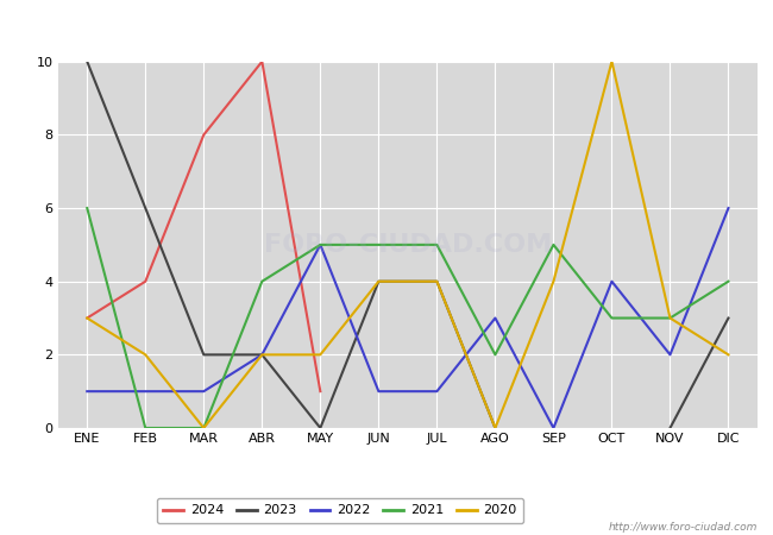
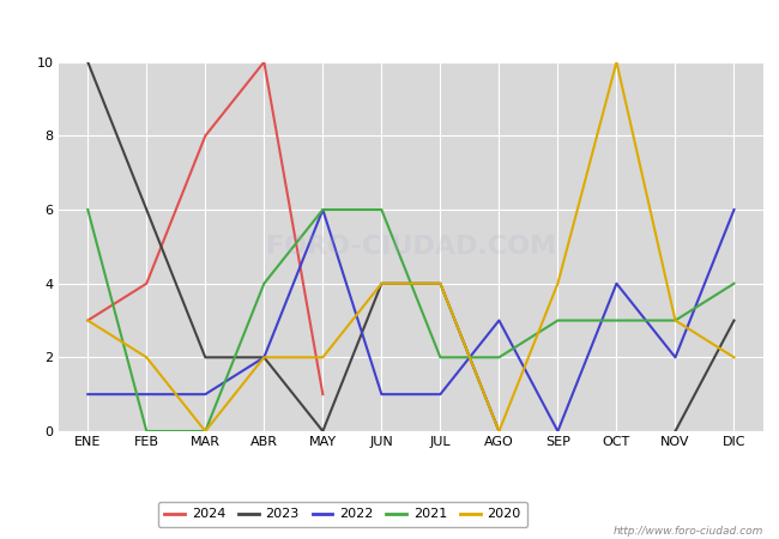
2022/MAY: 5 -> 6
2021/MAY: 5 -> 6
2021/JUN: 5 -> 6
2021/JUL: 5 -> 2
2021/SEP: 5 -> 3
